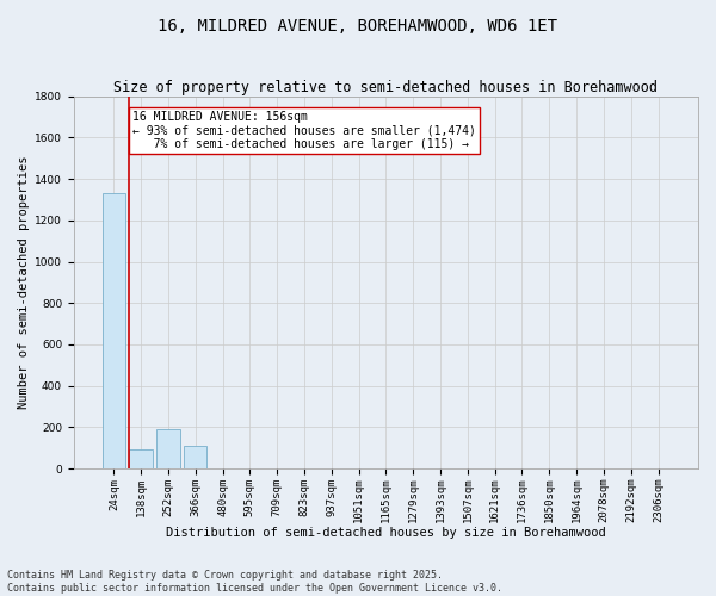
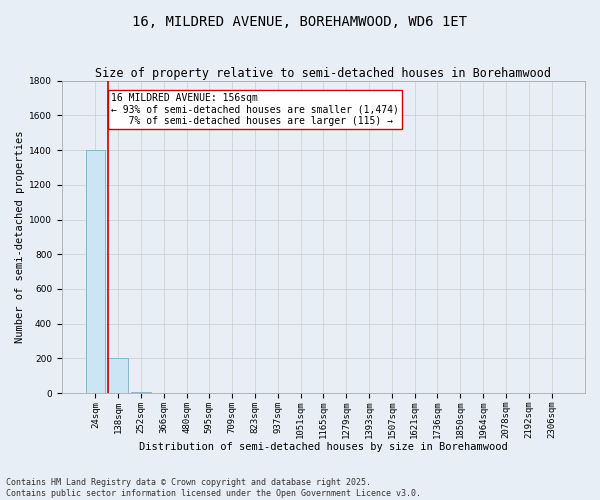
24sqm: 1330 -> 1400
138sqm: 90 -> 200
252sqm: 190 -> 0
366sqm: 110 -> 0
